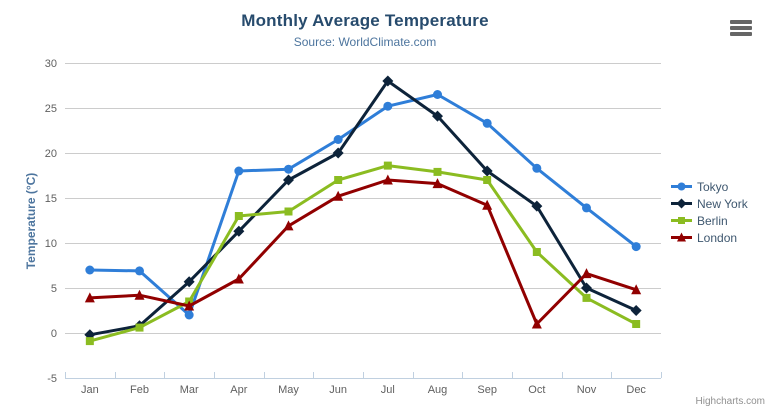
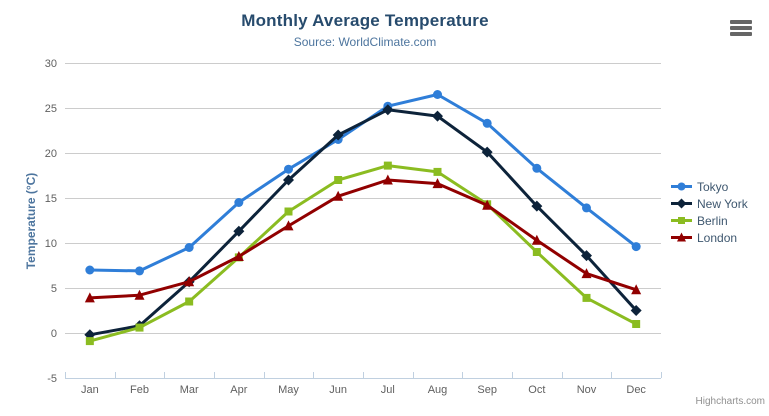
Tokyo/Mar: 2 -> 10
London/Mar: 3 -> 6
Tokyo/Apr: 18 -> 14
Berlin/Apr: 13 -> 8
London/Apr: 6 -> 8
New York/Jun: 20 -> 22
New York/Jul: 28 -> 25
New York/Sep: 18 -> 20
Berlin/Sep: 17 -> 14
London/Oct: 1 -> 10
New York/Nov: 5 -> 9
